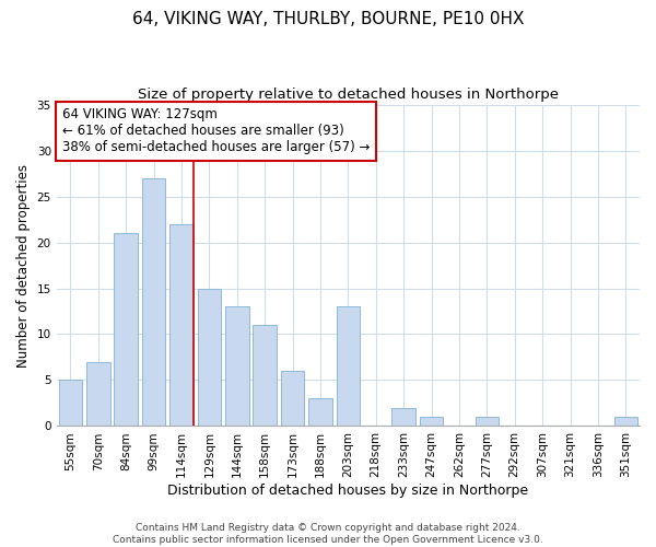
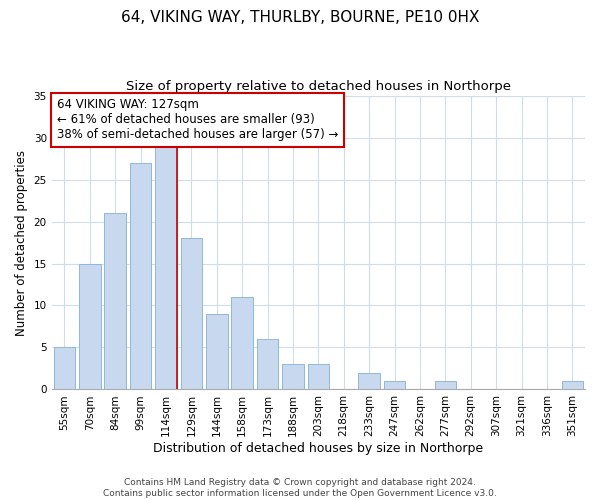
70sqm: 7 -> 15
114sqm: 22 -> 29
129sqm: 15 -> 18
144sqm: 13 -> 9
203sqm: 13 -> 3
